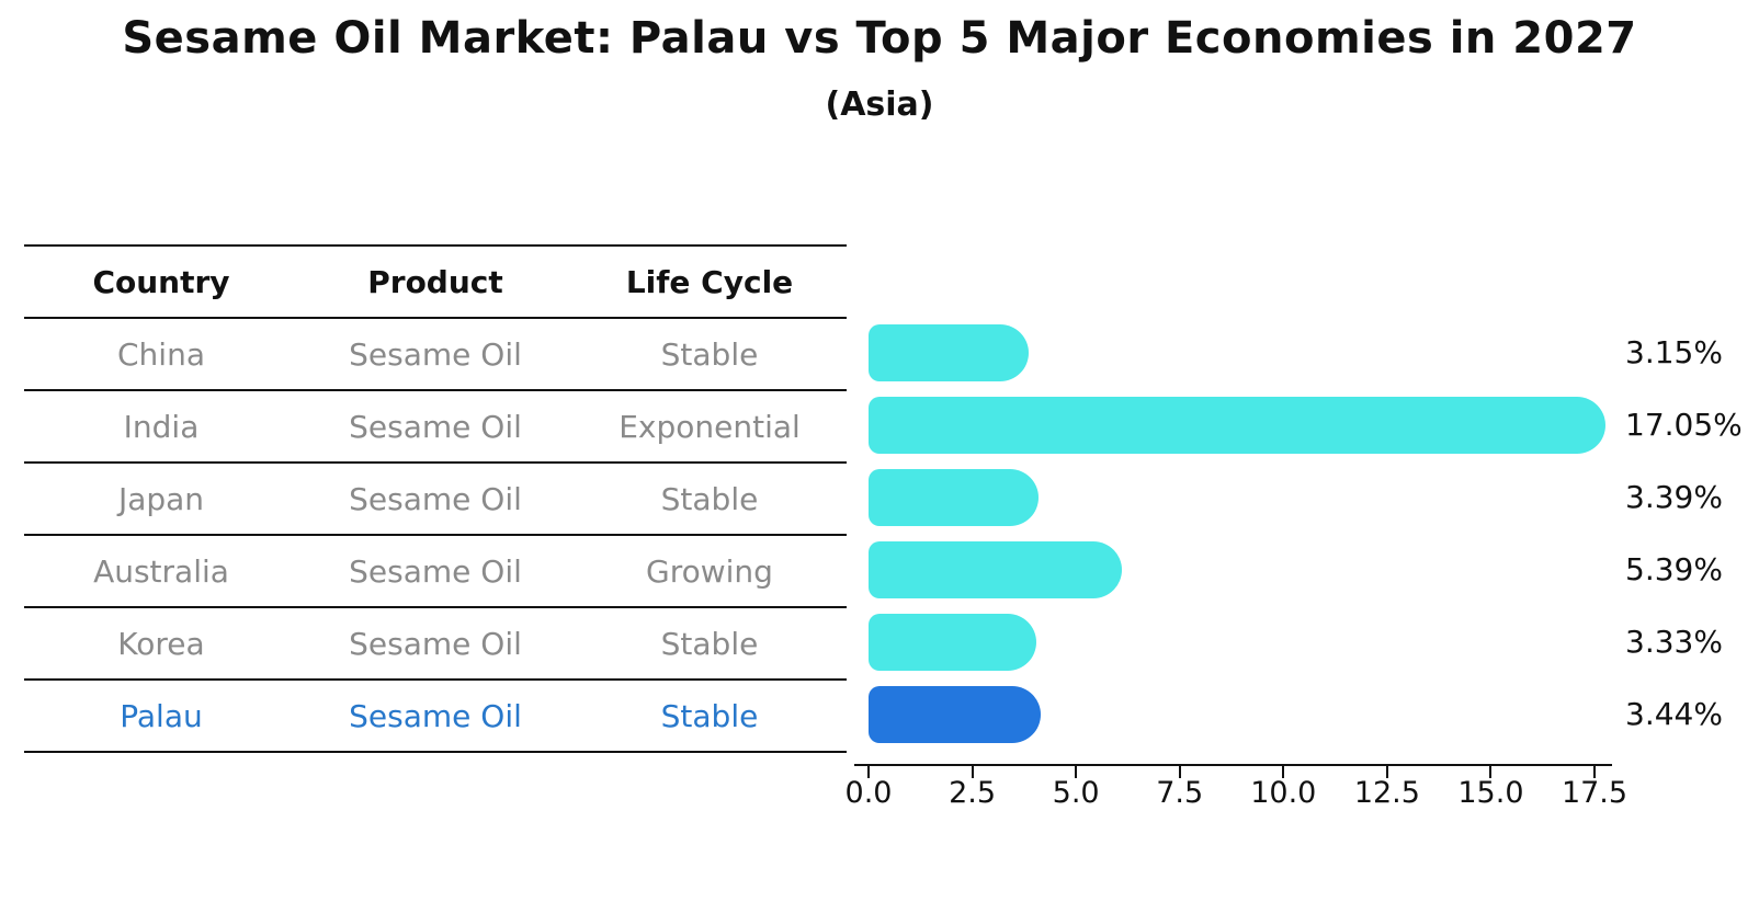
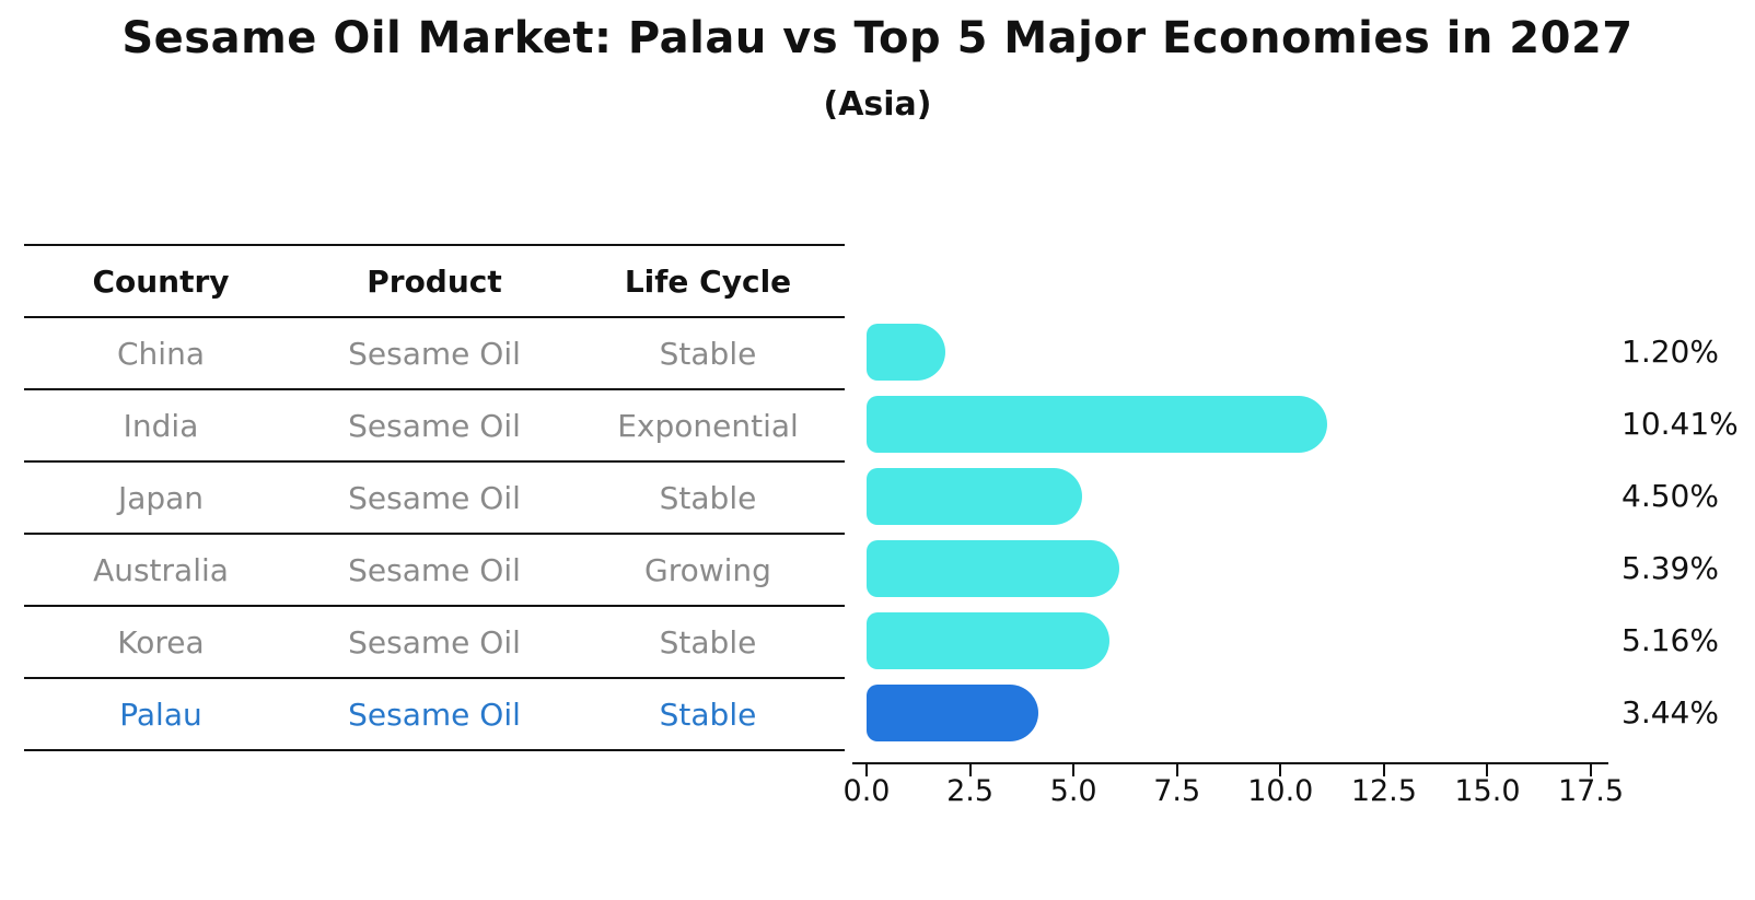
China: 3.15% -> 1.20%
India: 17.05% -> 10.41%
Japan: 3.39% -> 4.50%
Korea: 3.33% -> 5.16%
